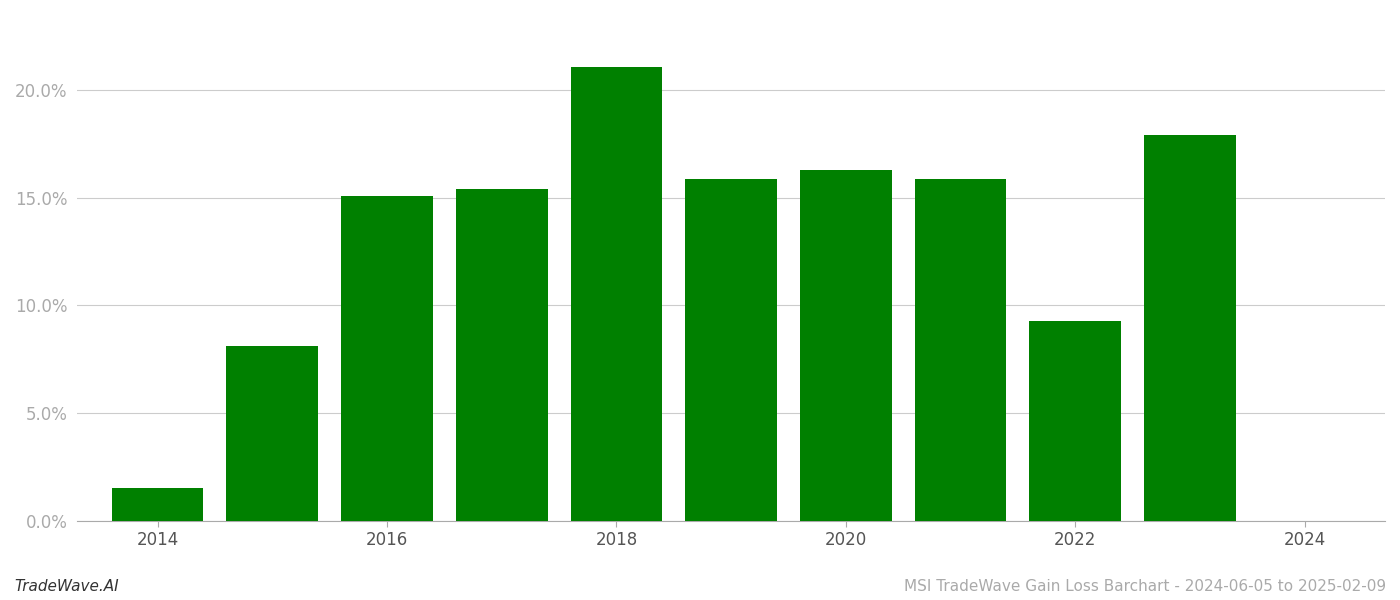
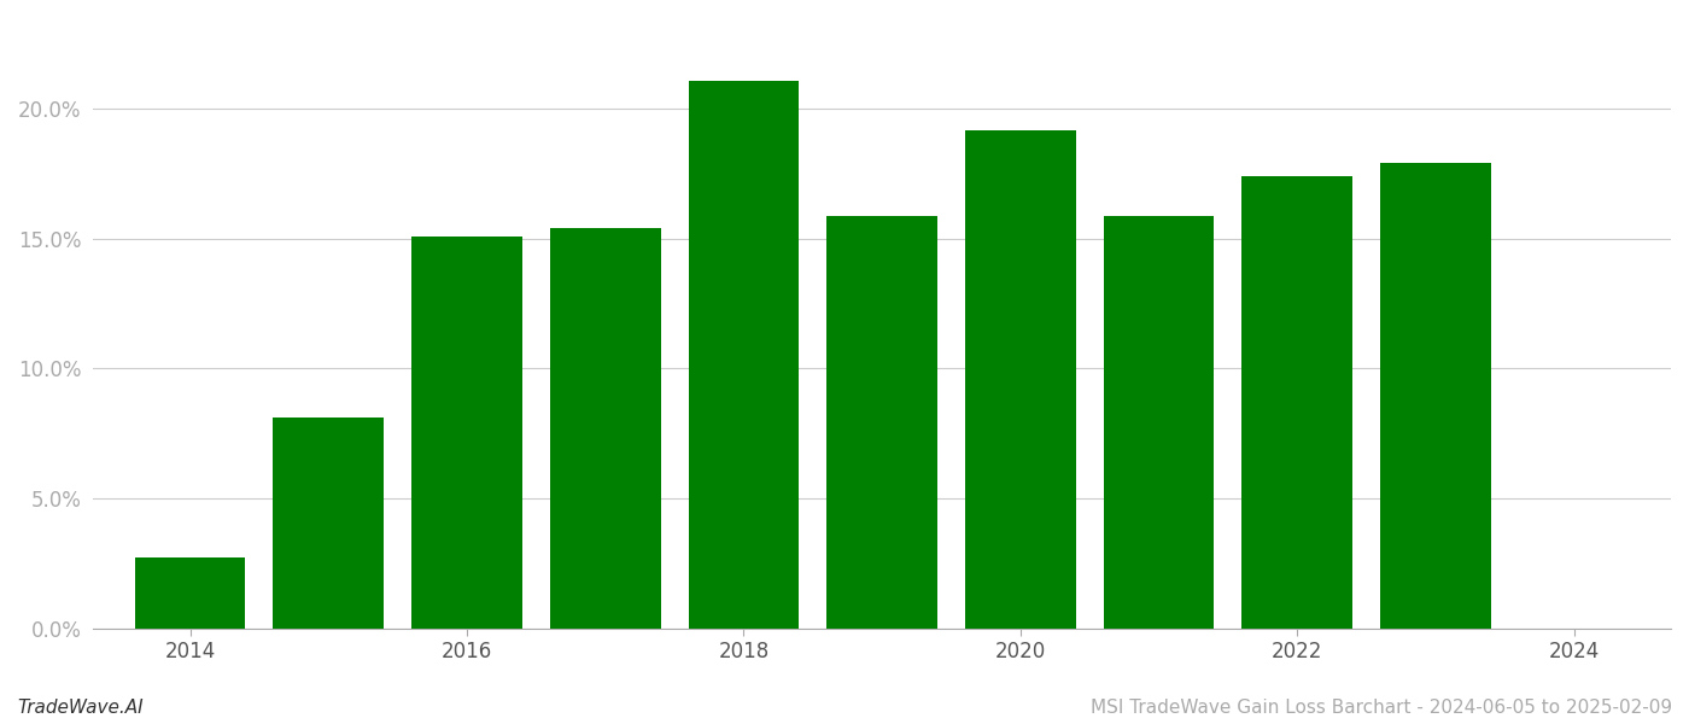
2014: 1.5% -> 2.7%
2020: 16.3% -> 19.2%
2022: 9.3% -> 17.4%
